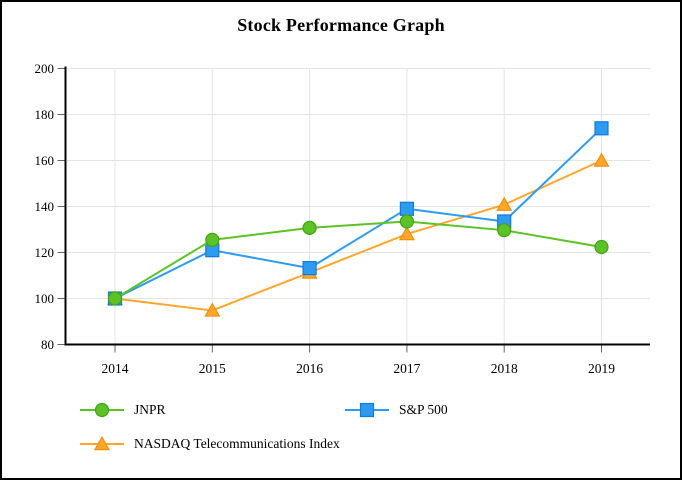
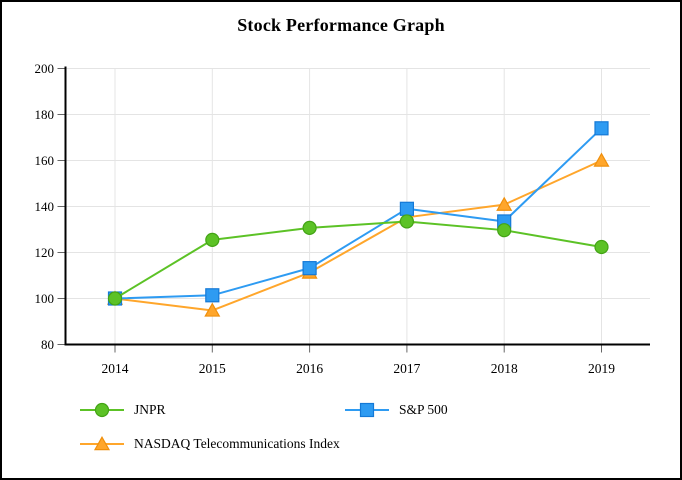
S&P 500/2015: 121 -> 101
NASDAQ Telecommunications Index/2017: 128 -> 135
